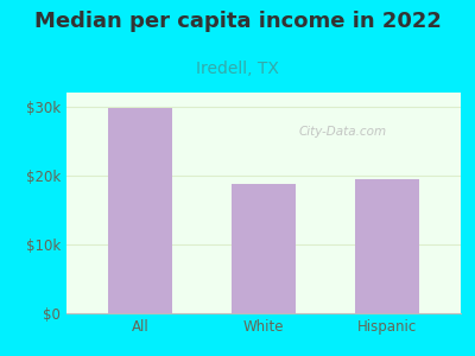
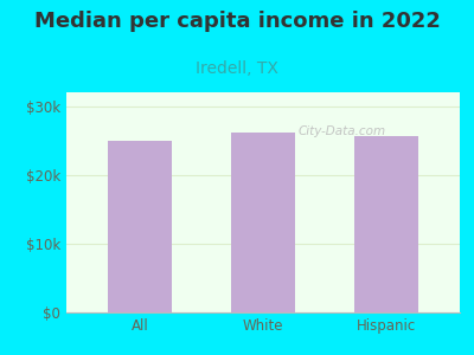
All: $29.8k -> $25.0k
White: $18.8k -> $26.2k
Hispanic: $19.4k -> $25.7k
